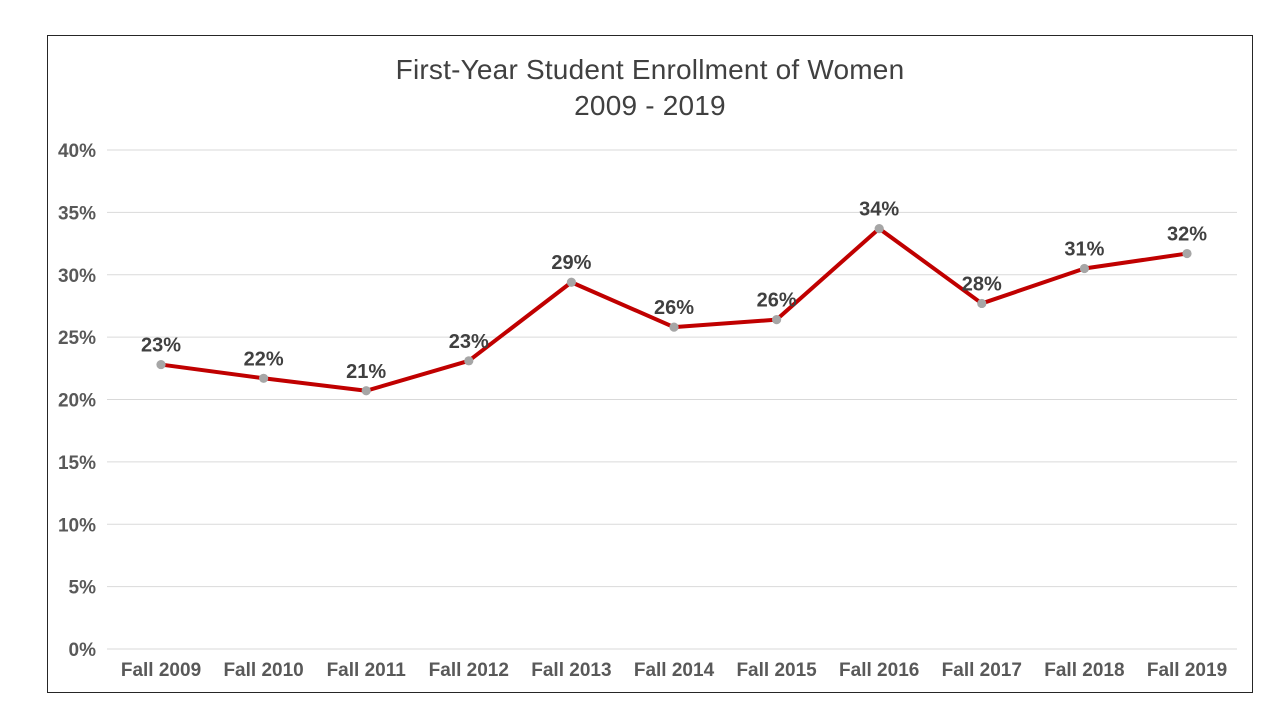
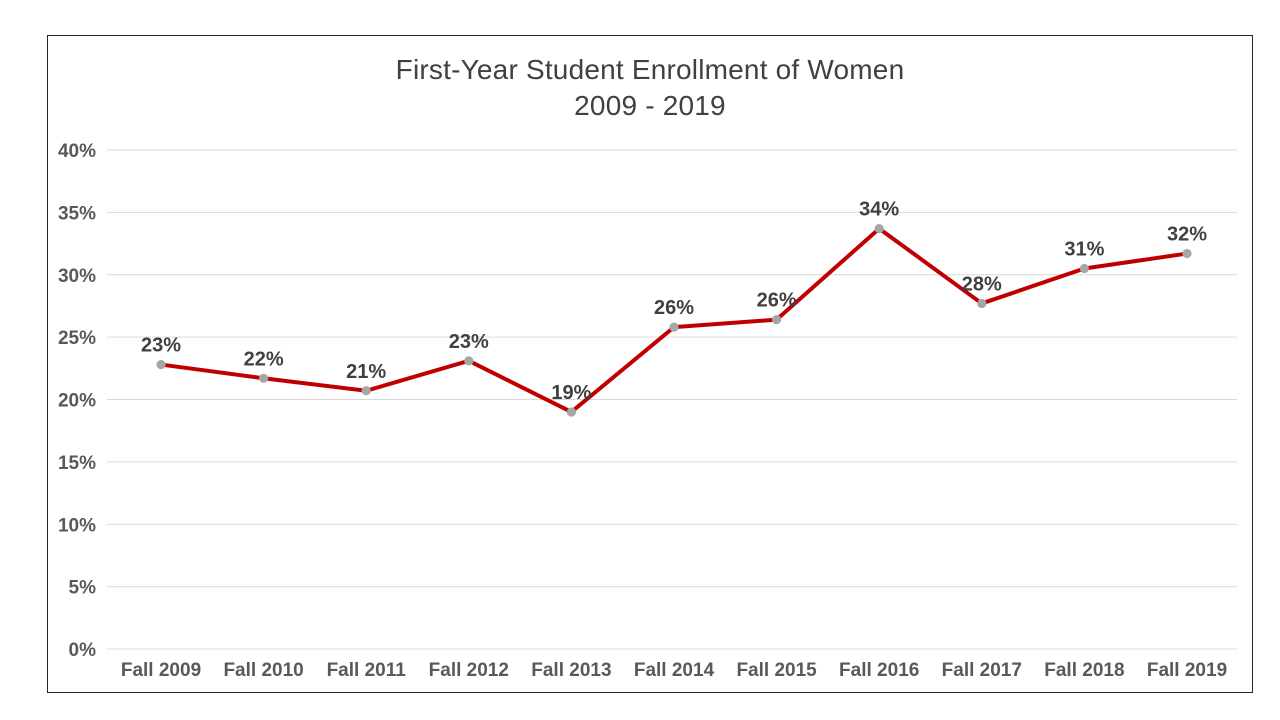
Fall 2013: 29% -> 19%
